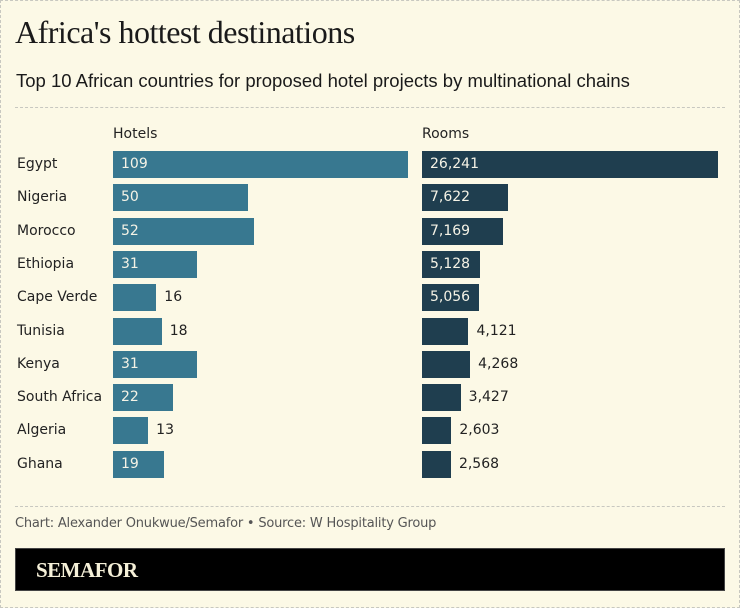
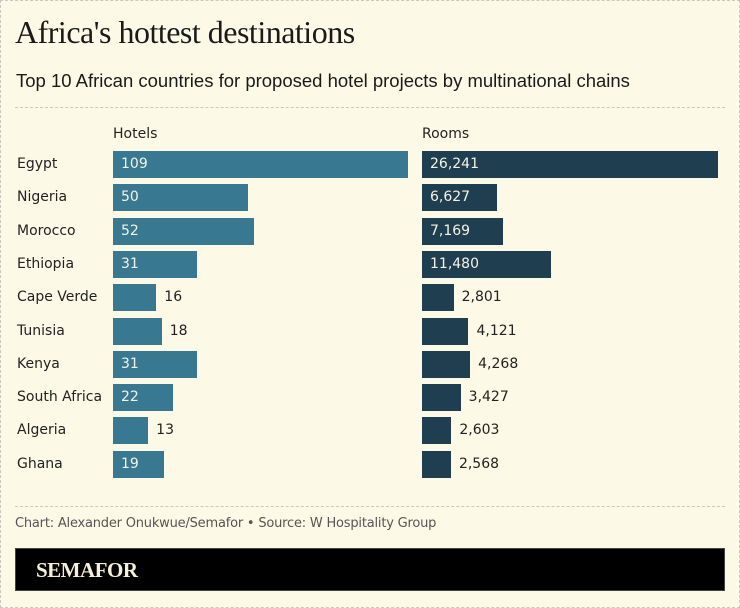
Rooms/Nigeria: 7,622 -> 6,627
Rooms/Ethiopia: 5,128 -> 11,480
Rooms/Cape Verde: 5,056 -> 2,801
